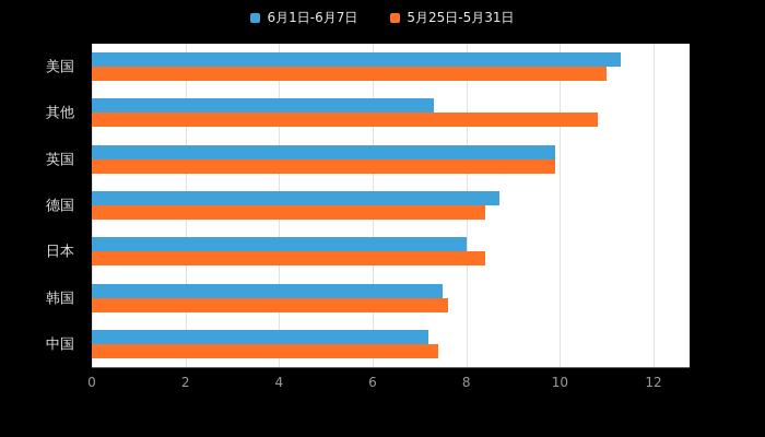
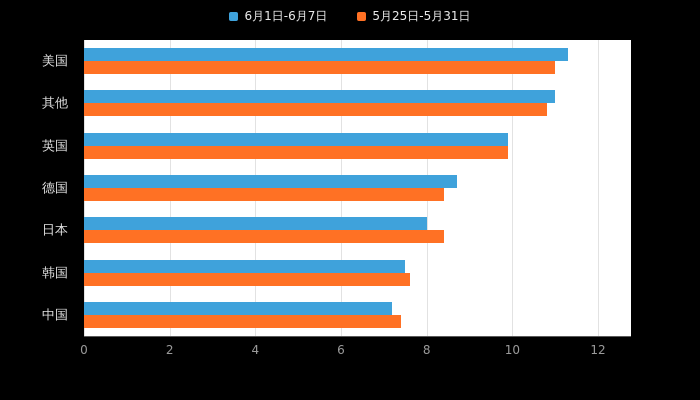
6月1日-6月7日/其他: 7.3 -> 11.0
